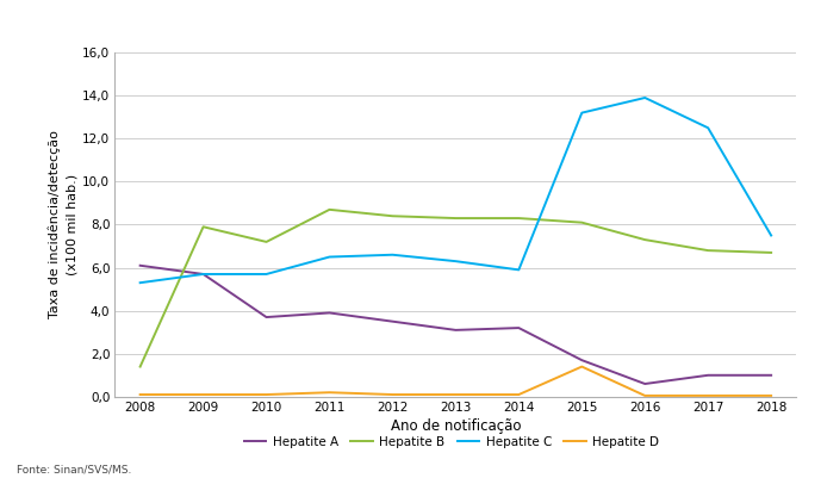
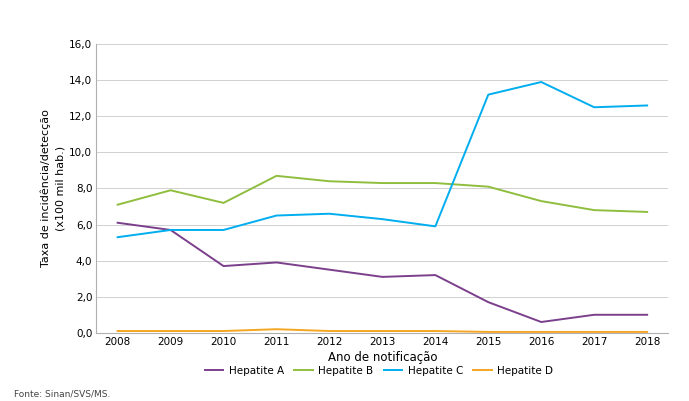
Hepatite B/2008: 1,4 -> 7,1
Hepatite D/2015: 1,4 -> 0,1
Hepatite C/2018: 7,5 -> 12,6
